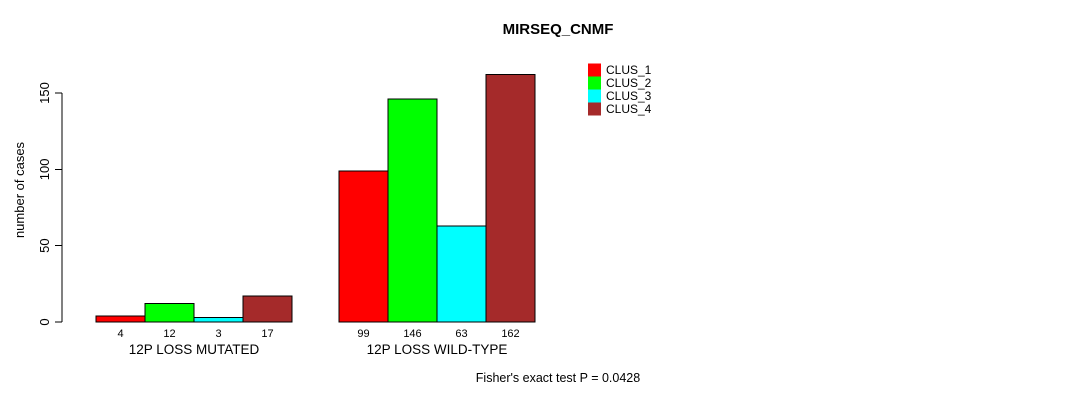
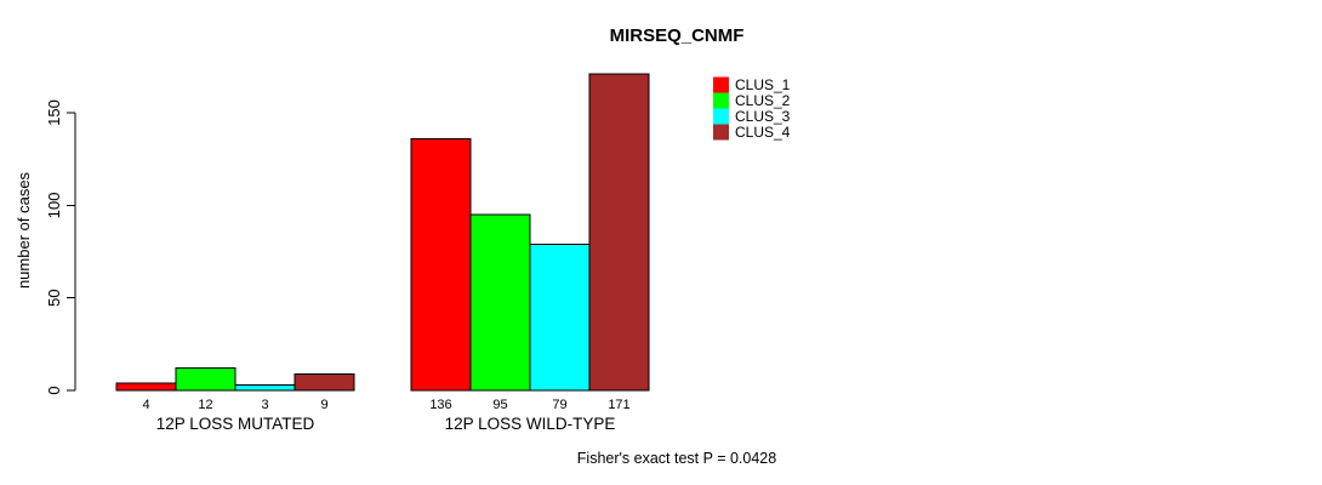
CLUS_4/12P LOSS MUTATED: 17 -> 9
CLUS_1/12P LOSS WILD-TYPE: 99 -> 136
CLUS_2/12P LOSS WILD-TYPE: 146 -> 95
CLUS_3/12P LOSS WILD-TYPE: 63 -> 79
CLUS_4/12P LOSS WILD-TYPE: 162 -> 171
